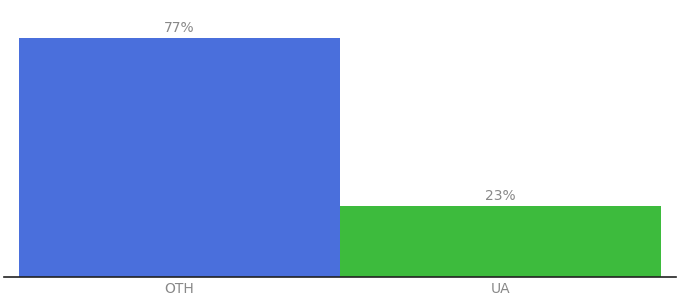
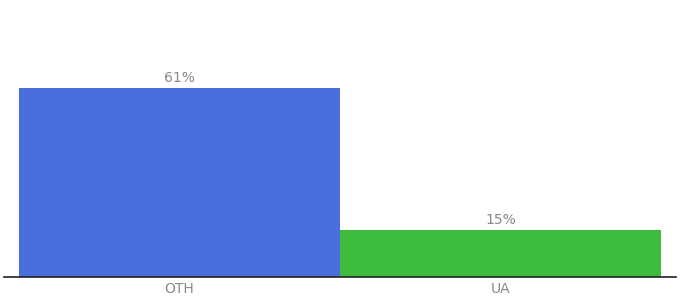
OTH: 77% -> 61%
UA: 23% -> 15%
